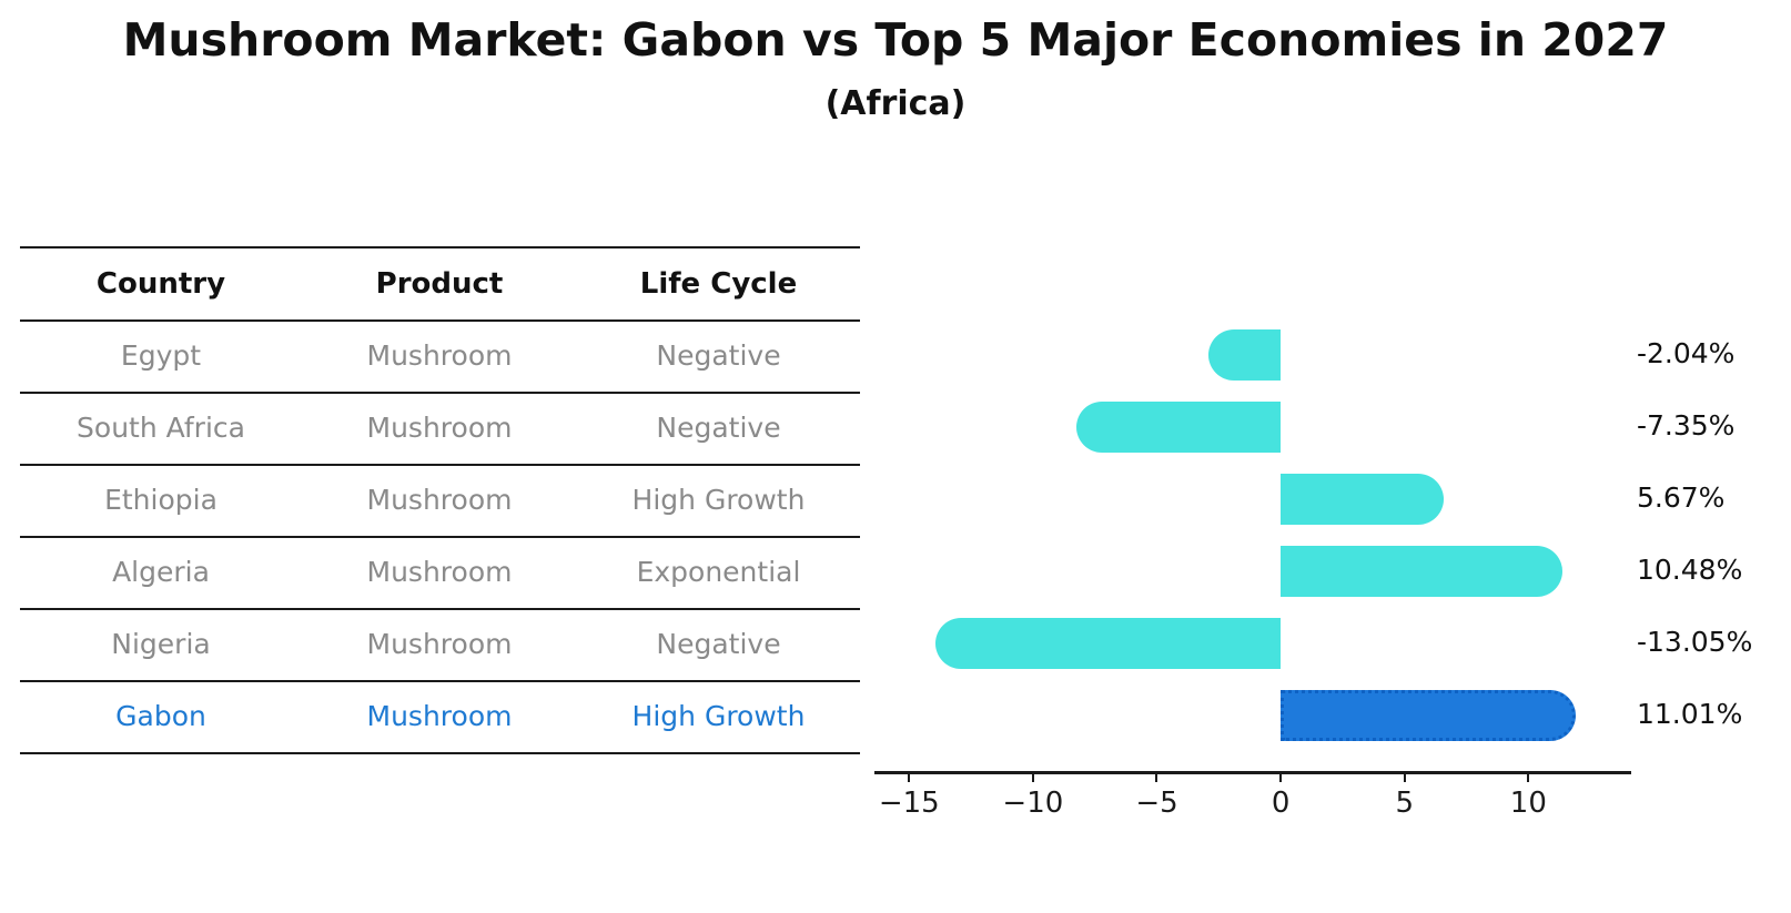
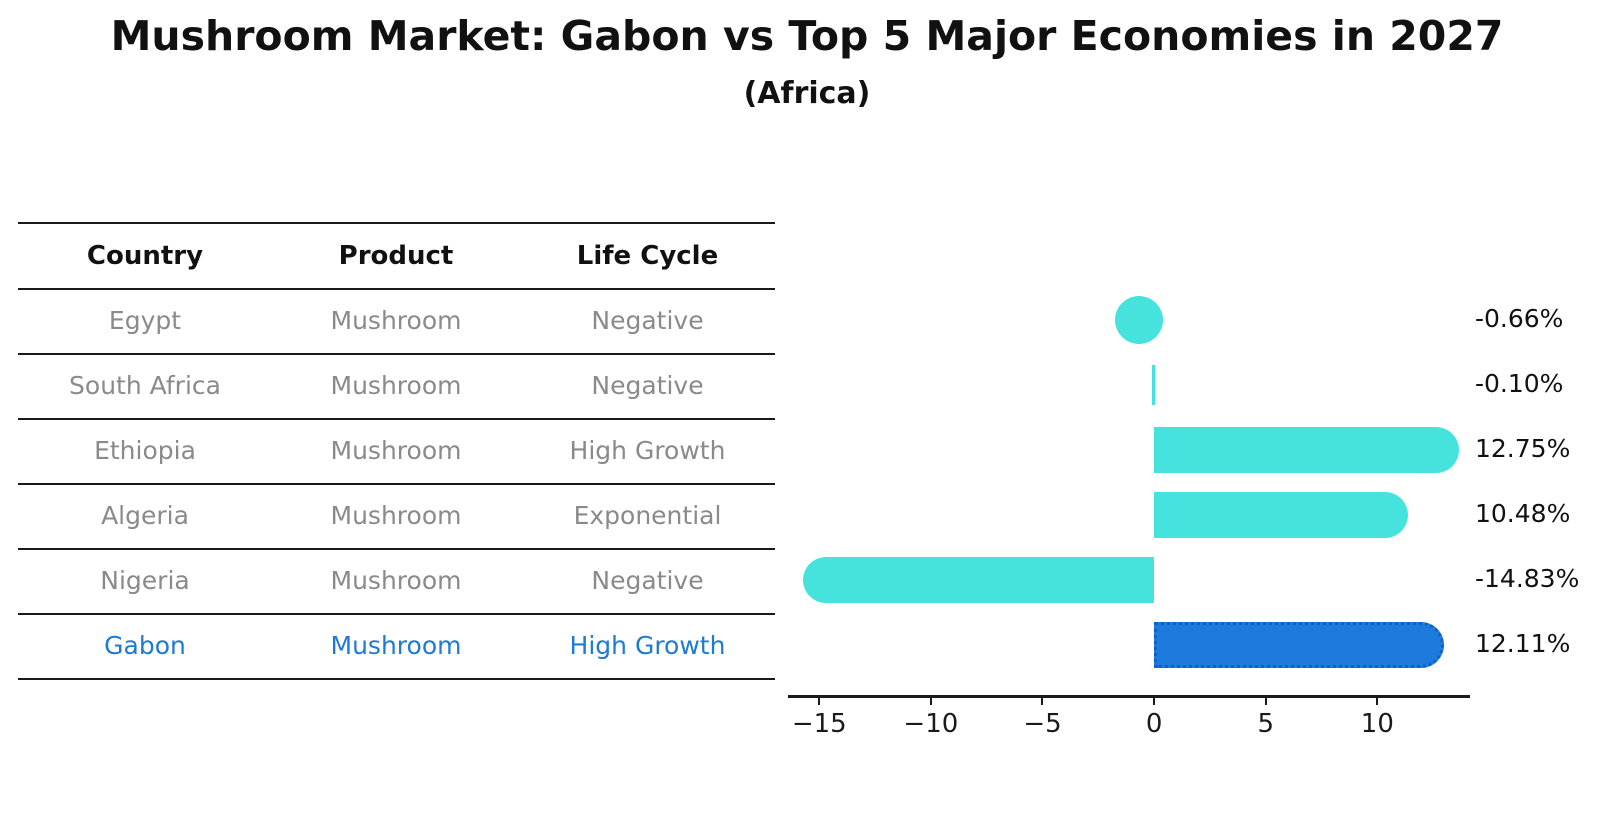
Egypt: -2.04% -> -0.66%
South Africa: -7.35% -> -0.10%
Ethiopia: 5.67% -> 12.75%
Nigeria: -13.05% -> -14.83%
Gabon: 11.01% -> 12.11%
